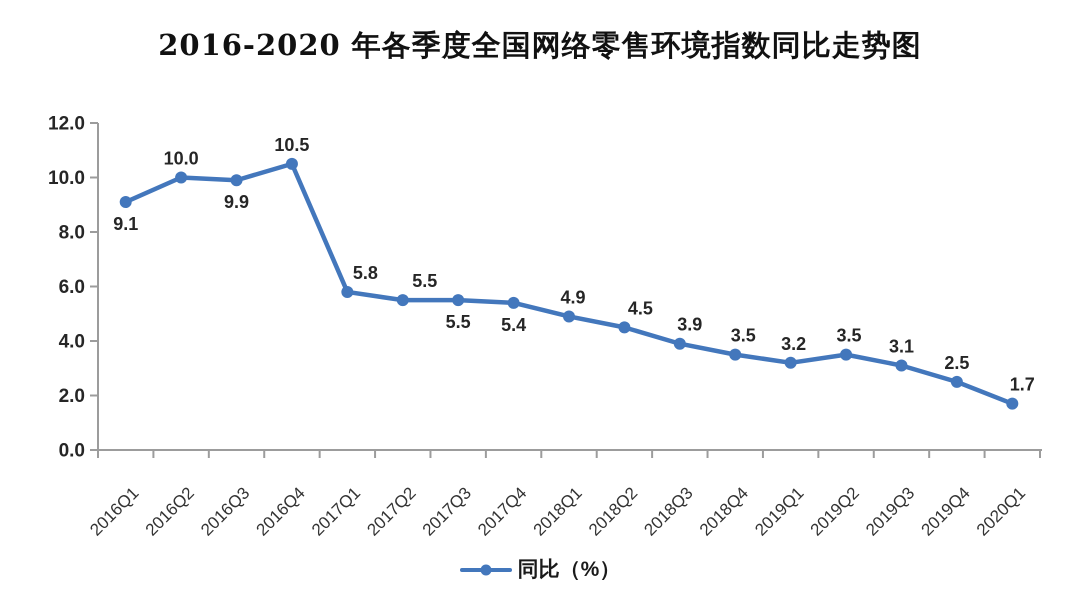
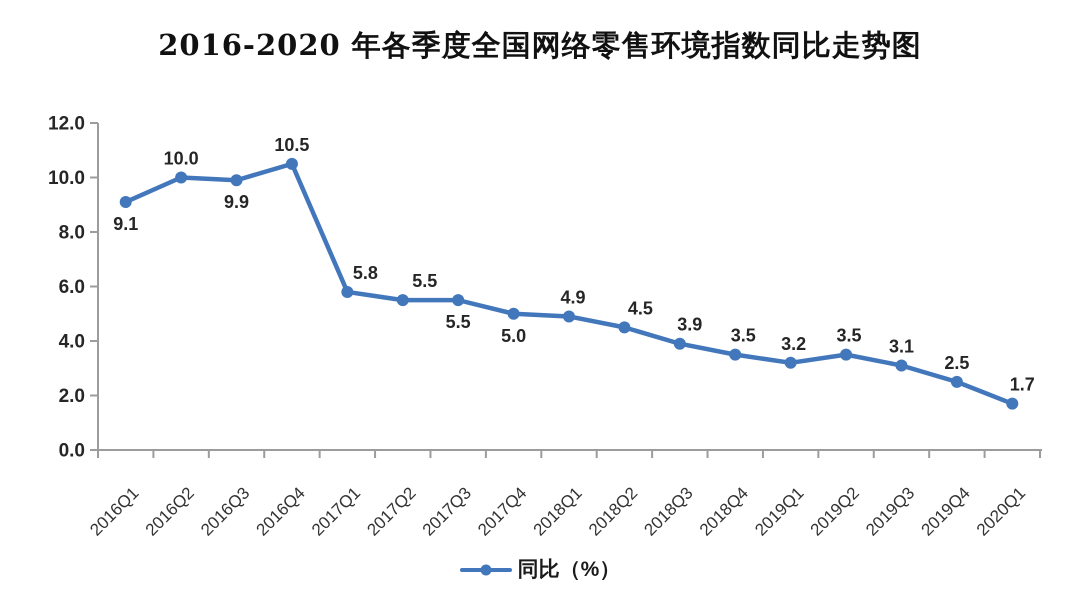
2017Q4: 5.4 -> 5.0
